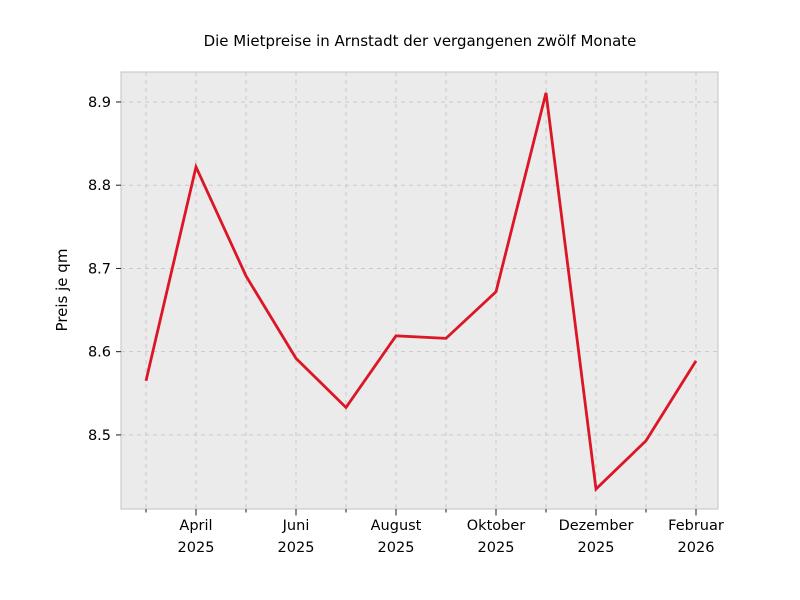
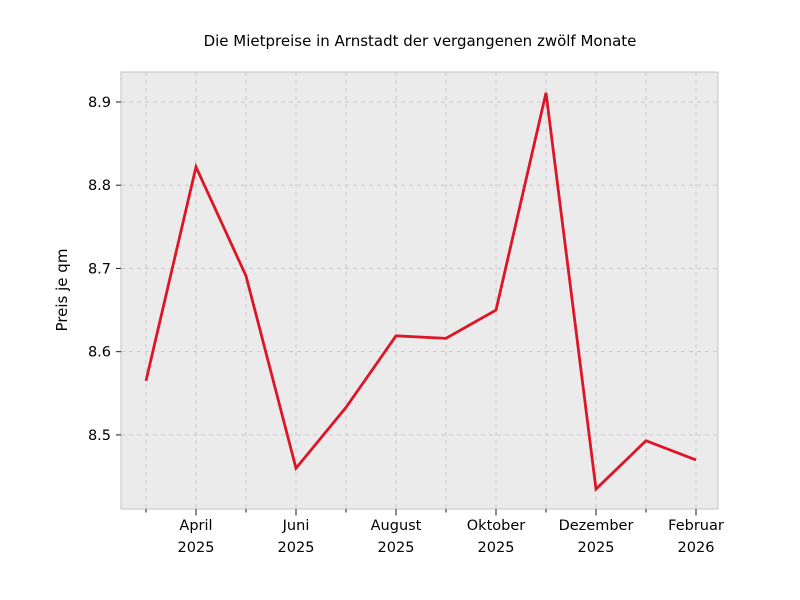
Juni 2025: 8.59 -> 8.46
Oktober 2025: 8.67 -> 8.65
Februar 2026: 8.59 -> 8.47
